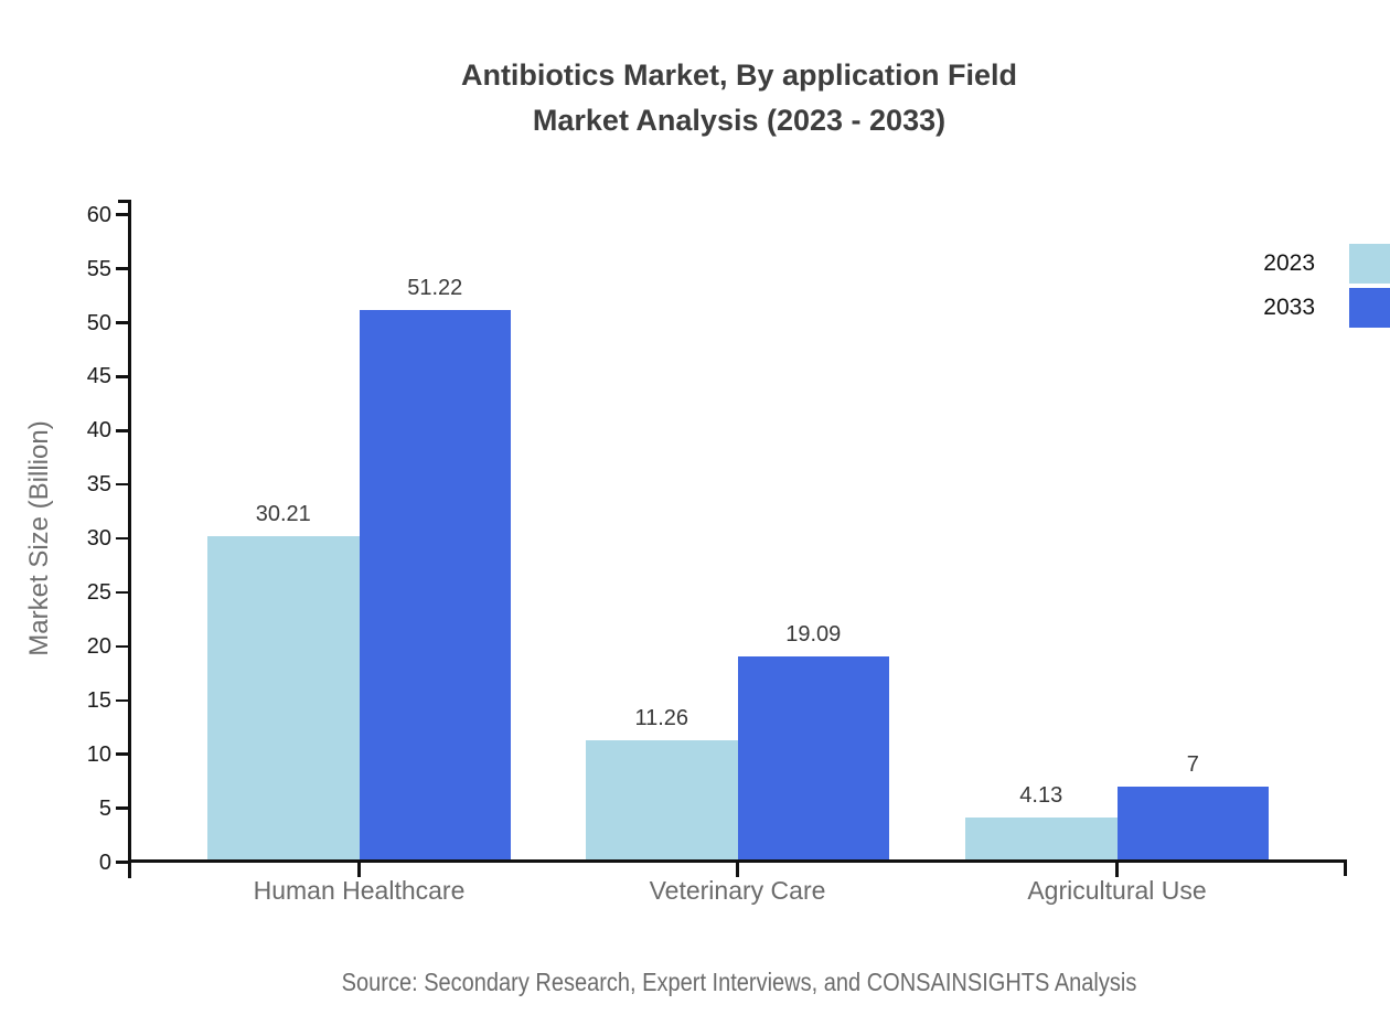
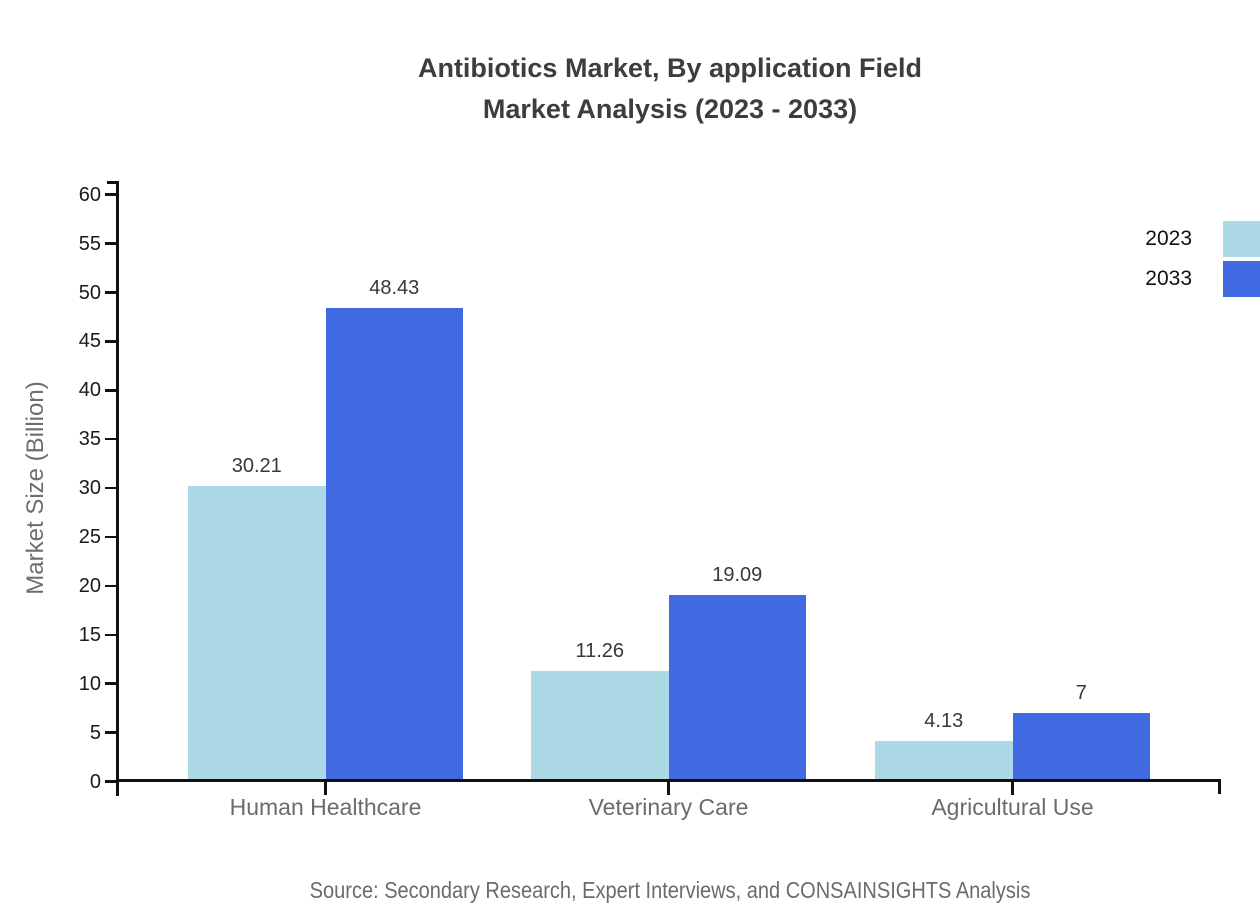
2033/Human Healthcare: 51.22 -> 48.43
